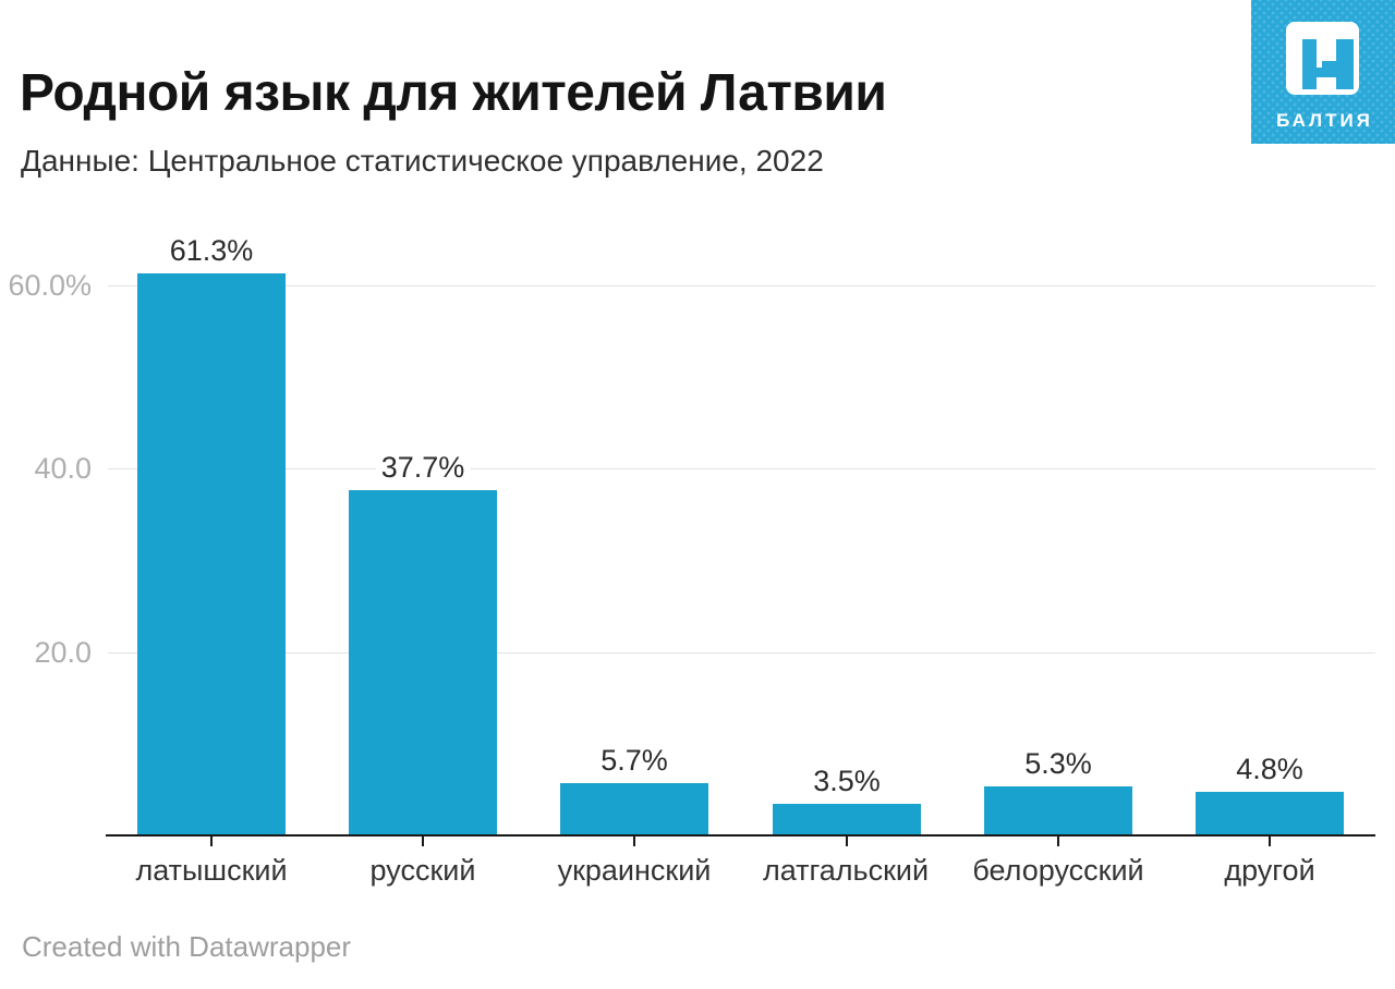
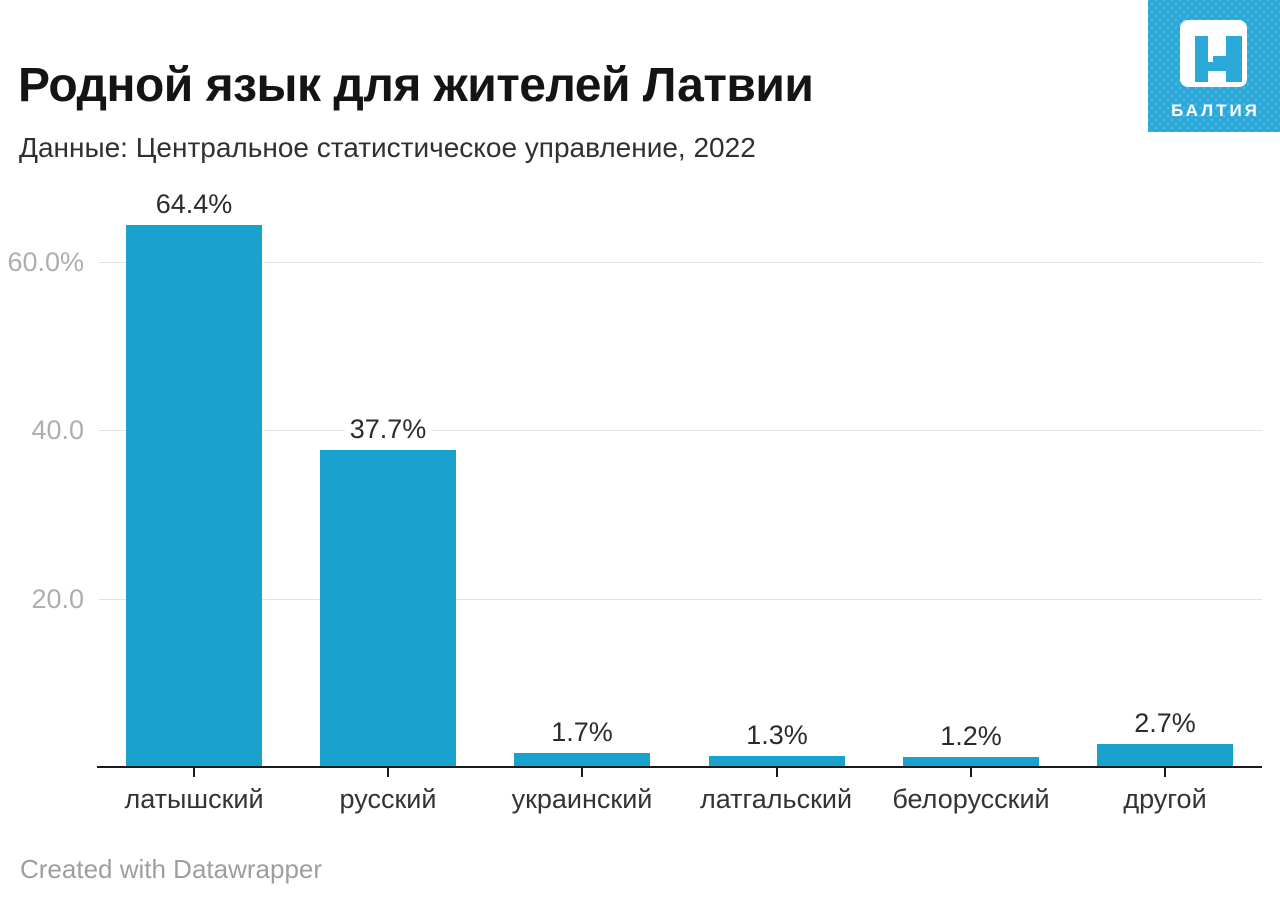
латышский: 61.3% -> 64.4%
украинский: 5.7% -> 1.7%
латгальский: 3.5% -> 1.3%
белорусский: 5.3% -> 1.2%
другой: 4.8% -> 2.7%
